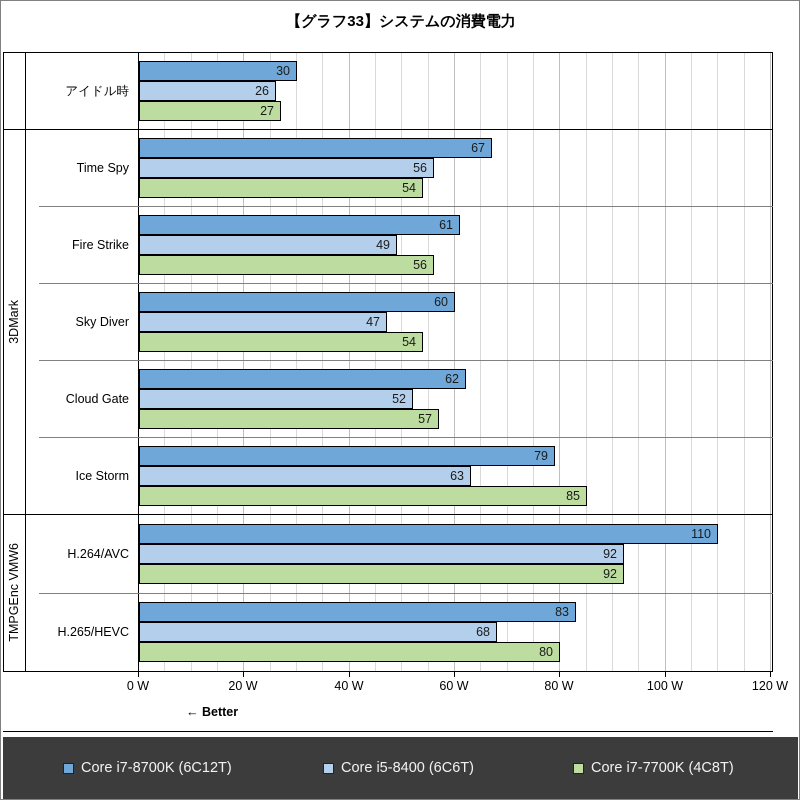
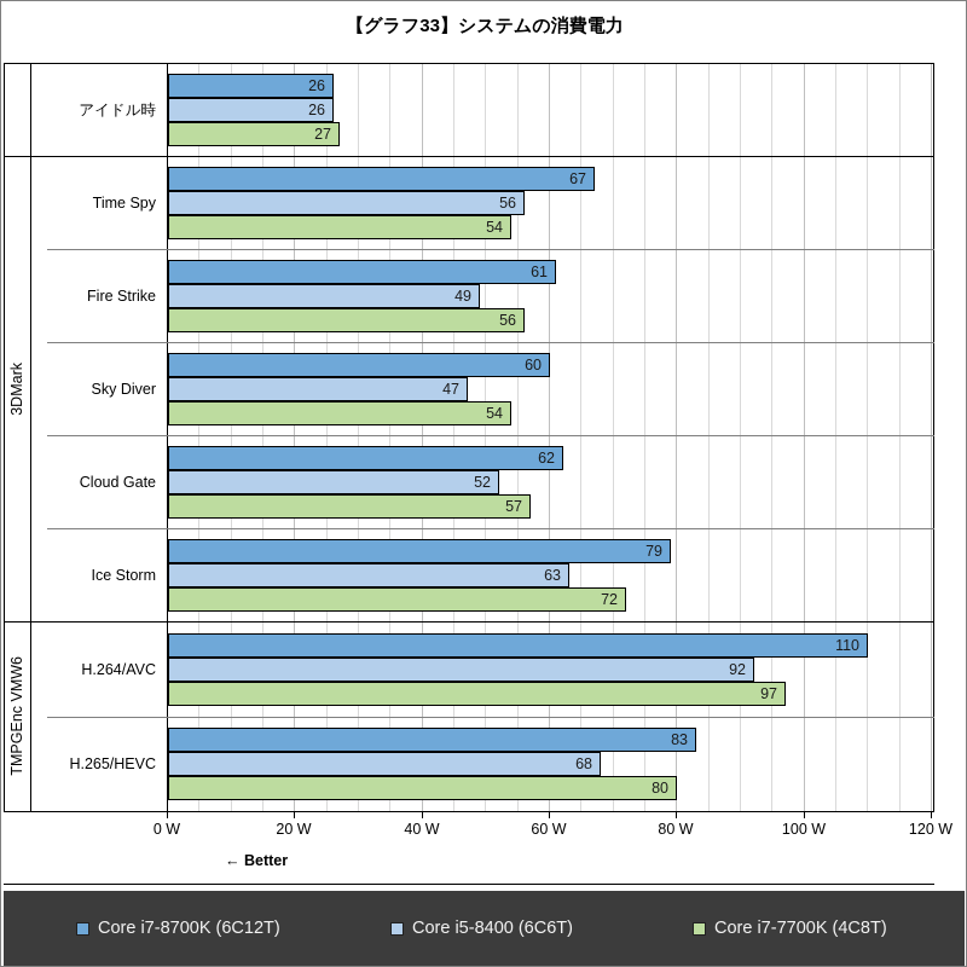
Core i7-8700K (6C12T)/アイドル時: 30 -> 26
Core i7-7700K (4C8T)/Ice Storm: 85 -> 72
Core i7-7700K (4C8T)/H.264/AVC: 92 -> 97
